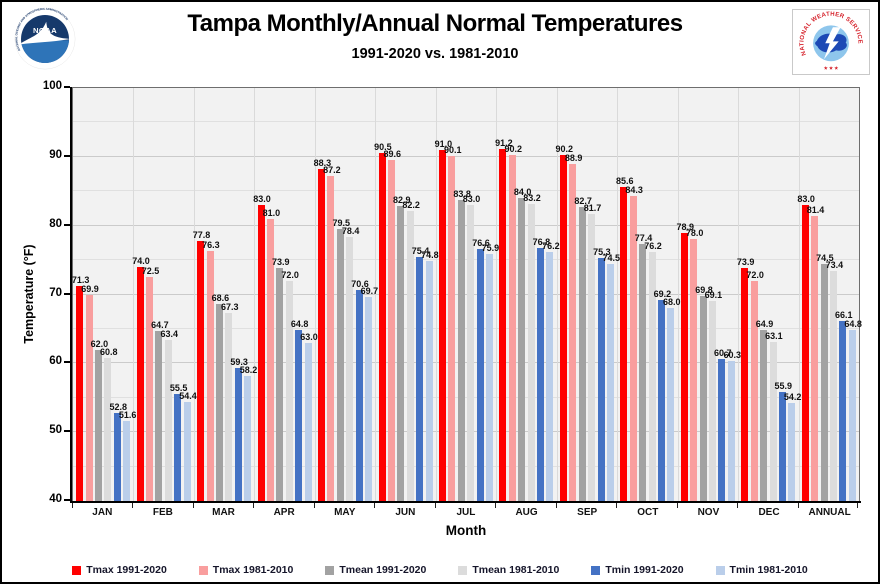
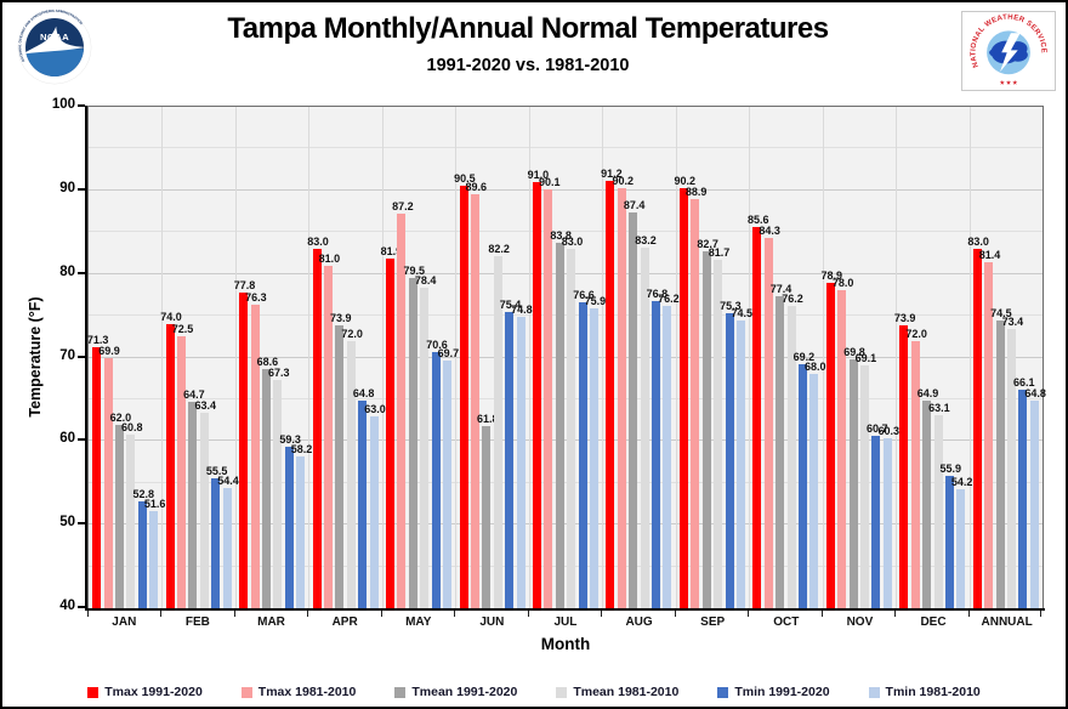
Tmax 1991-2020/MAY: 88.3 -> 81.9
Tmean 1991-2020/JUN: 82.9 -> 61.8
Tmean 1991-2020/AUG: 84.0 -> 87.4
